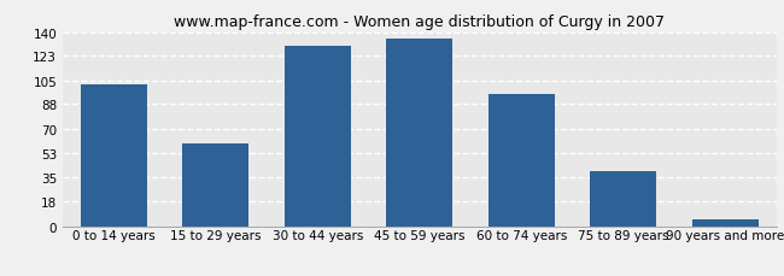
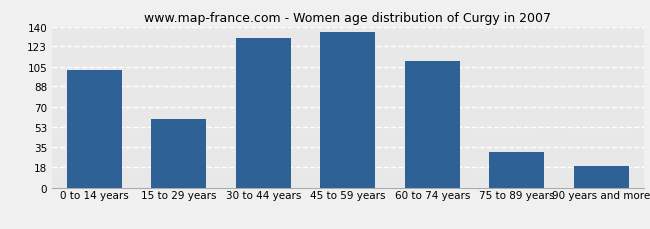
60 to 74 years: 95 -> 110
75 to 89 years: 40 -> 31
90 years and more: 5 -> 19
